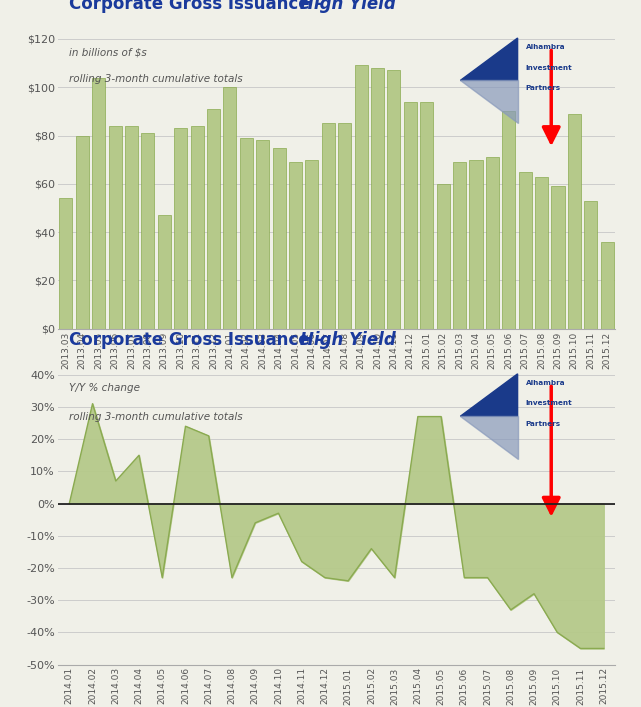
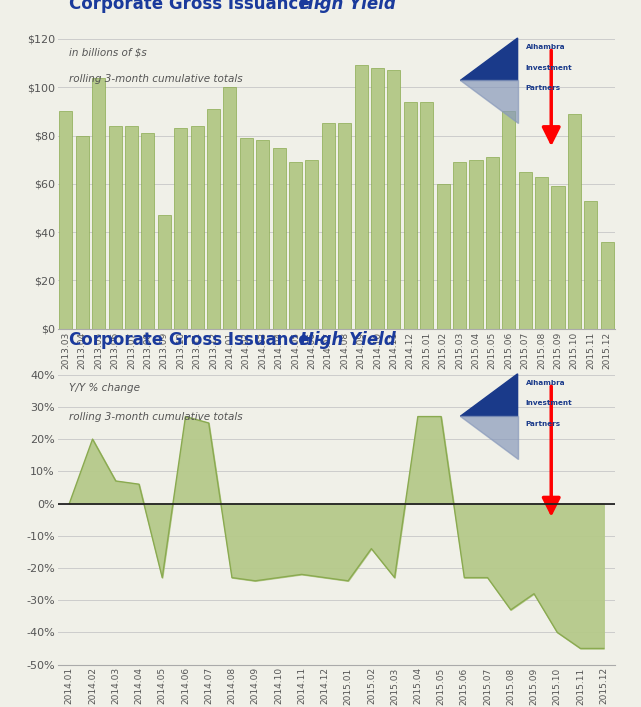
2013.03: $54 -> $90
2014.02: 31% -> 20%
2014.04: 15% -> 6%
2014.06: 24% -> 27%
2014.07: 21% -> 25%
2014.09: -6% -> -24%
2014.10: -3% -> -23%
2014.11: -18% -> -22%
